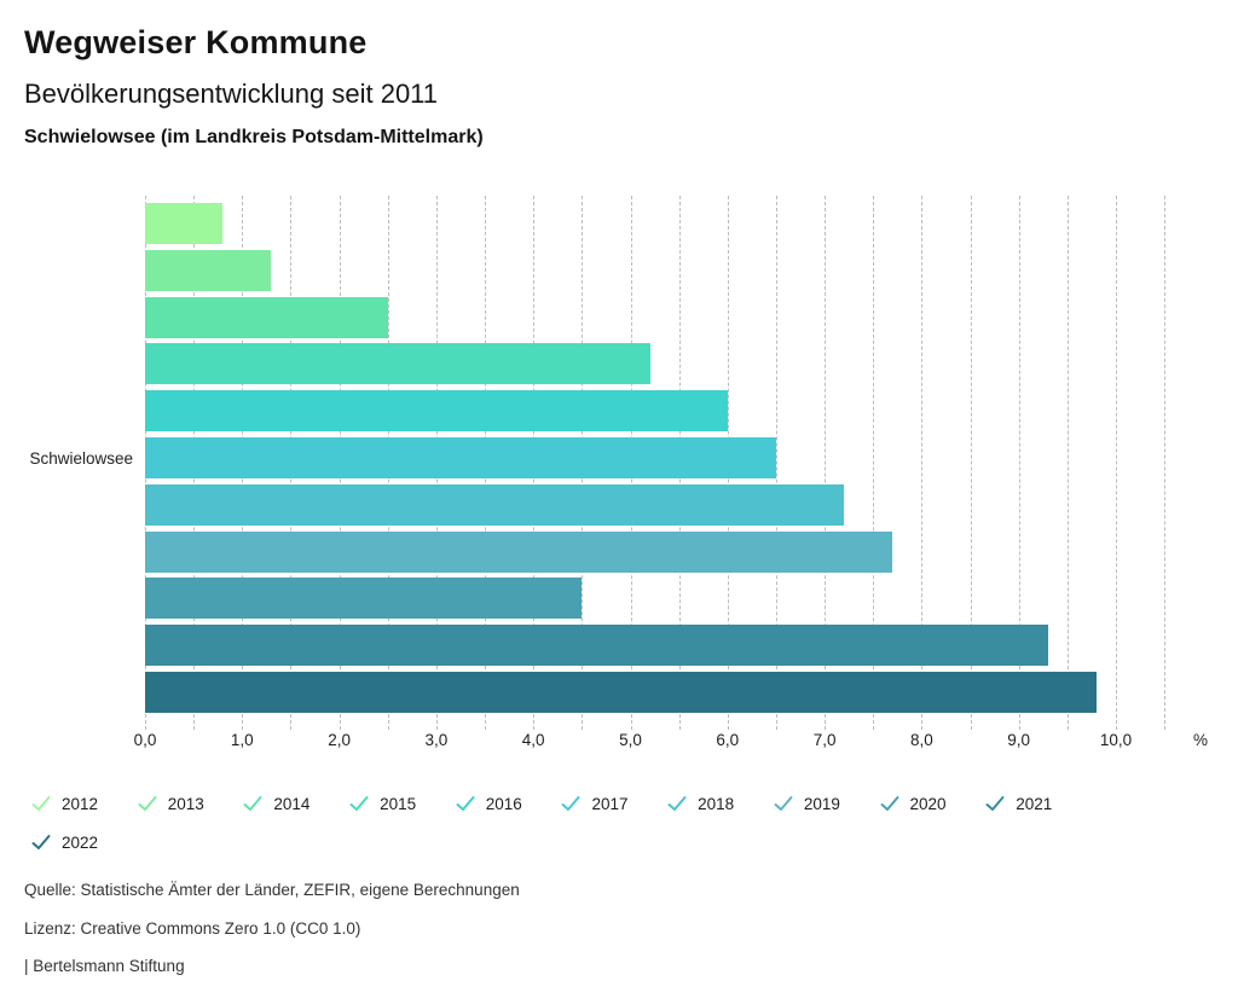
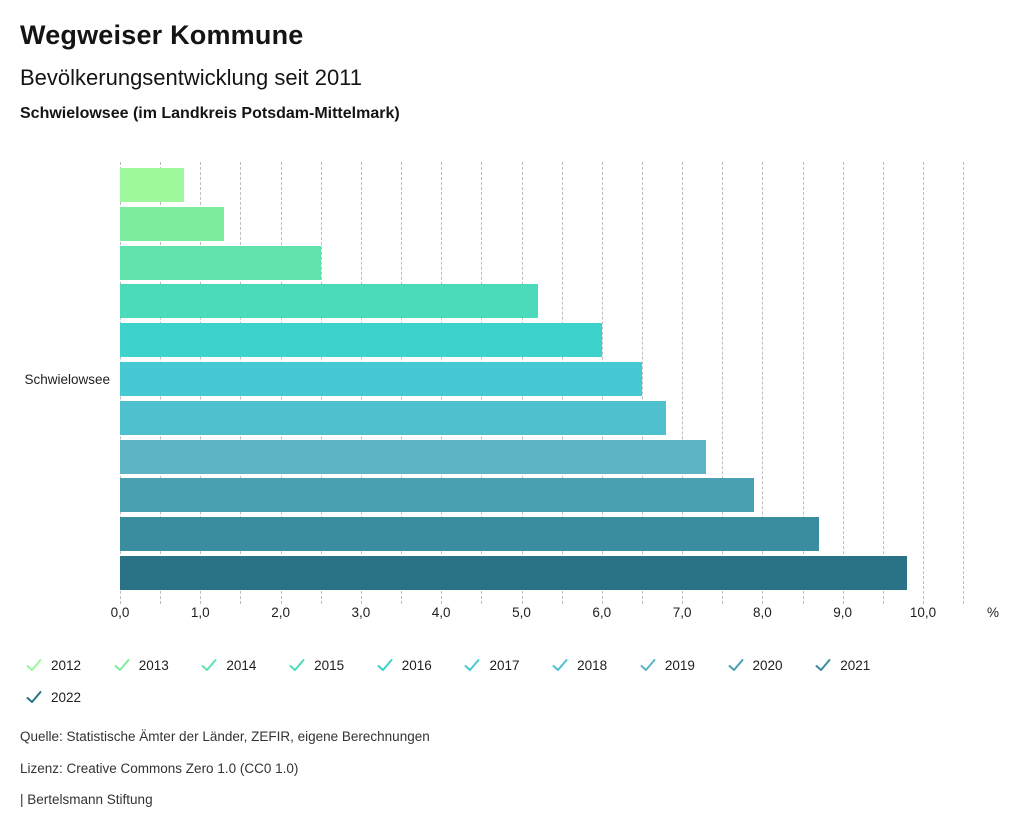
2018: 7,2 -> 6,8
2019: 7,7 -> 7,3
2020: 4,5 -> 7,9
2021: 9,3 -> 8,7
